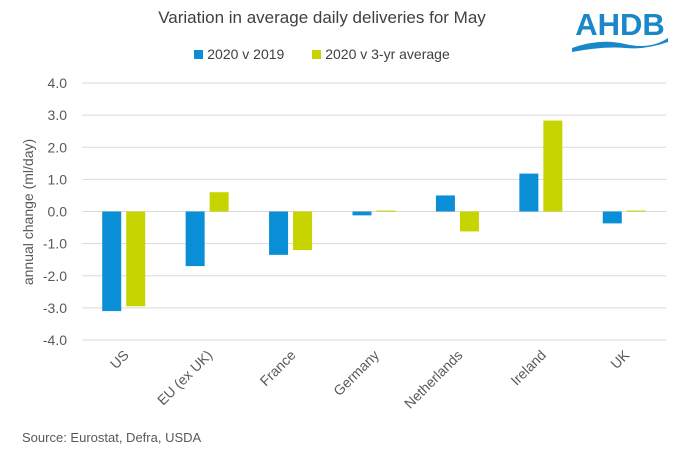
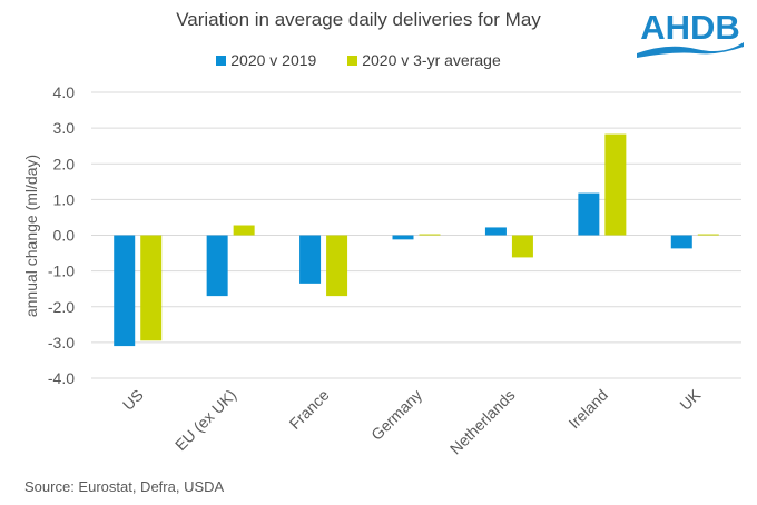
2020 v 3-yr average/EU (ex UK): 0.6 -> 0.3
2020 v 3-yr average/France: -1.2 -> -1.7
2020 v 2019/Netherlands: 0.5 -> 0.2
